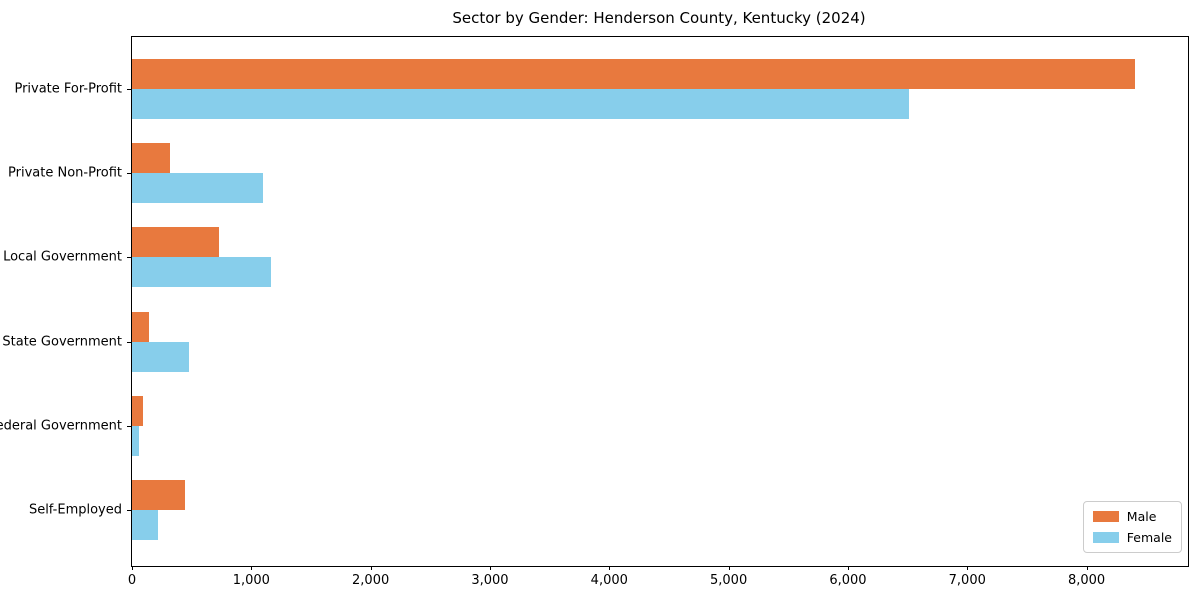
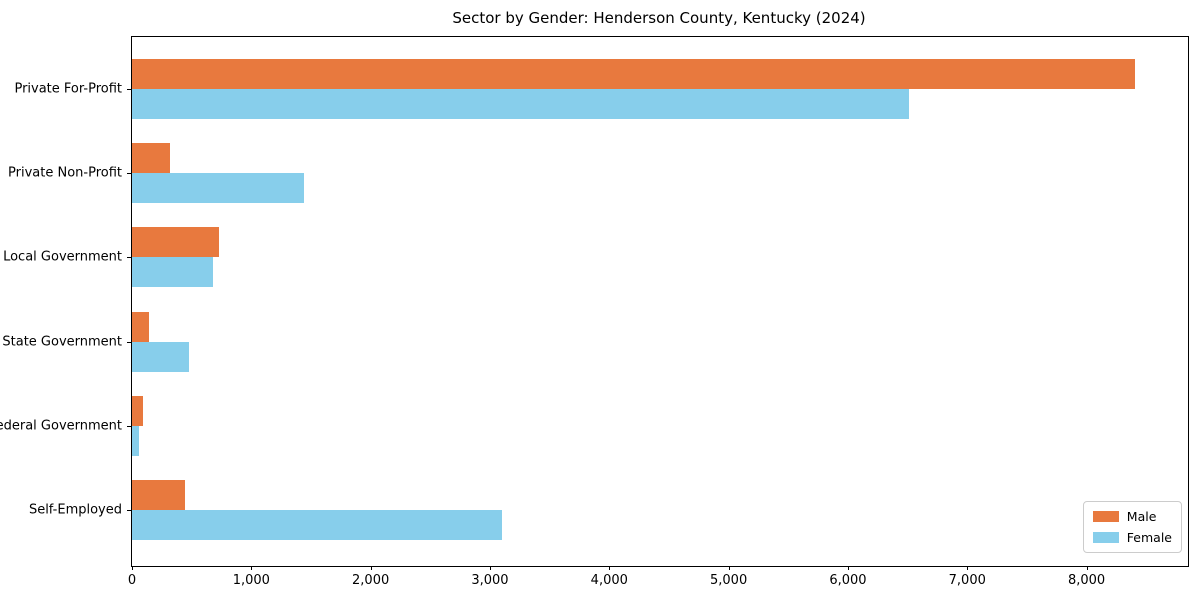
Female/Private Non-Profit: 1100 -> 1440
Female/Local Government: 1160 -> 680
Female/Self-Employed: 220 -> 3100
